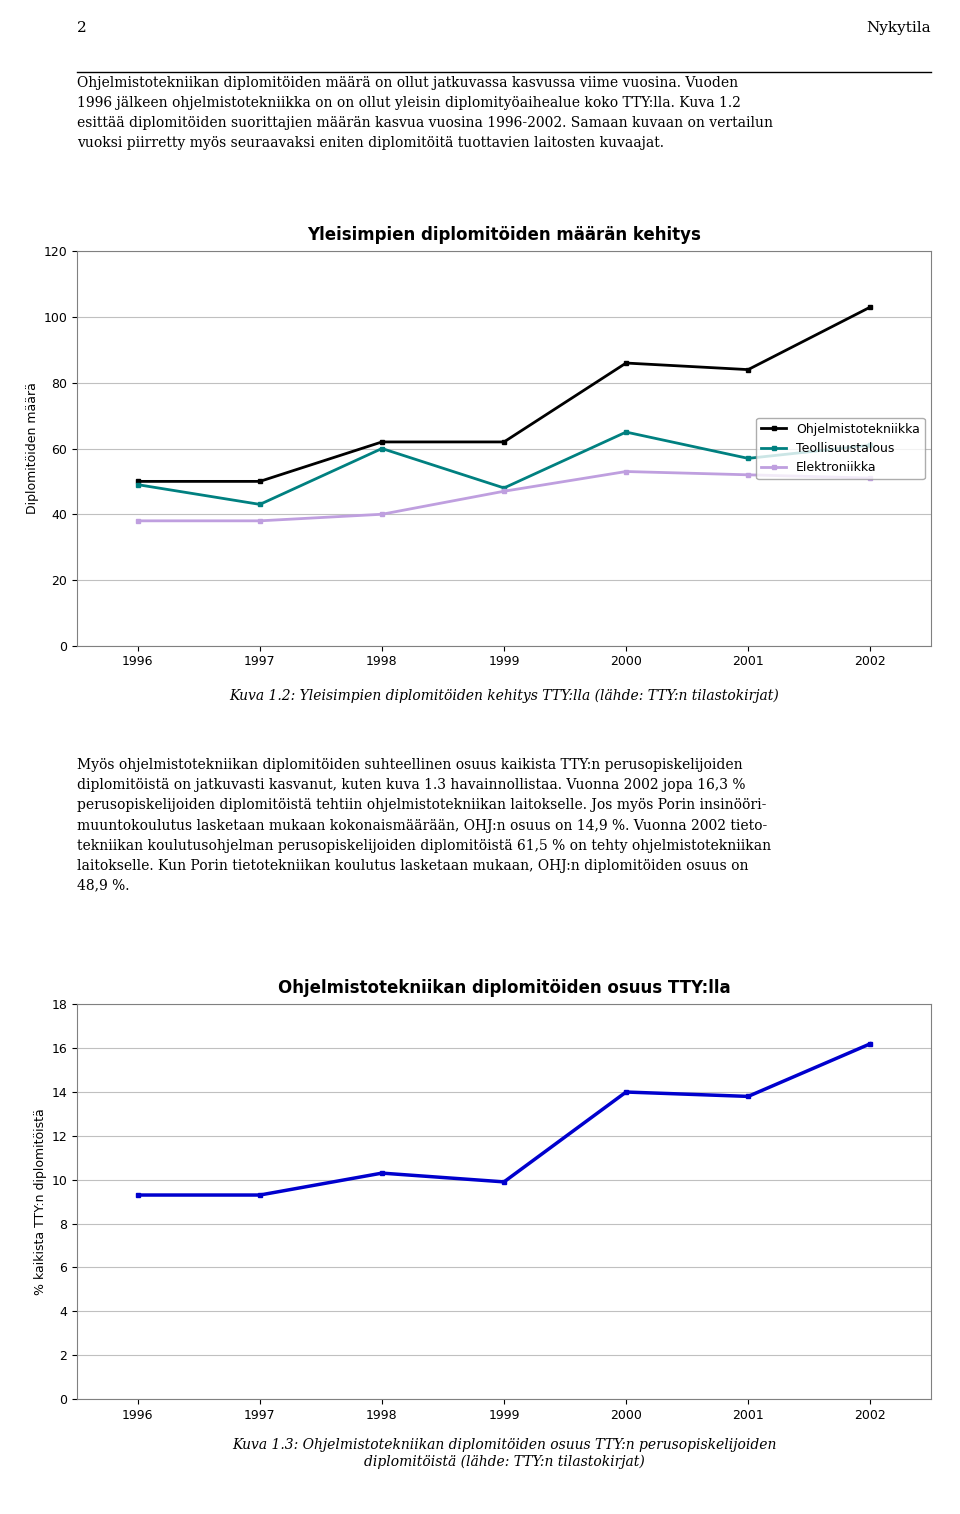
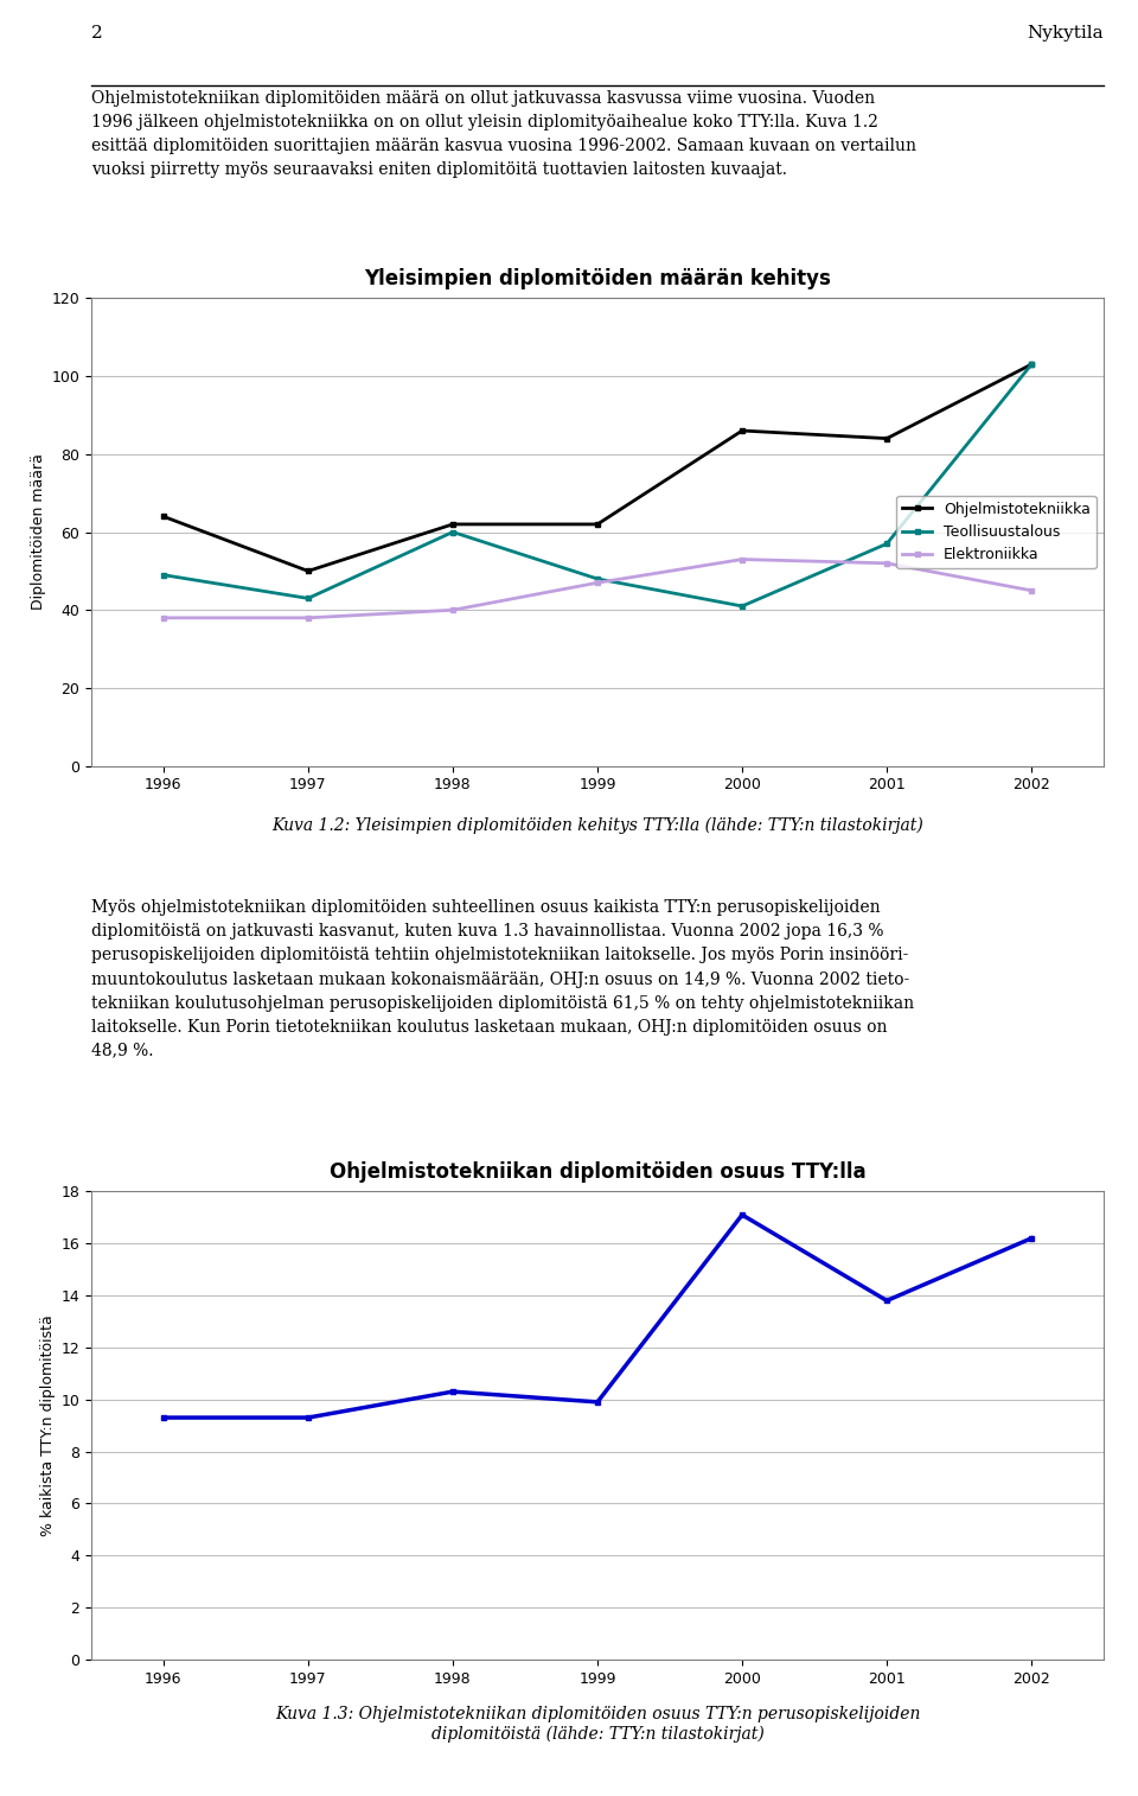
Yleisimpien diplomitöiden määrän kehitys/Ohjelmistotekniikka/1996: 50 -> 64
Yleisimpien diplomitöiden määrän kehitys/Teollisuustalous/2000: 65 -> 41
Yleisimpien diplomitöiden määrän kehitys/Teollisuustalous/2002: 61 -> 103
Yleisimpien diplomitöiden määrän kehitys/Elektroniikka/2002: 51 -> 45
Ohjelmistotekniikan diplomitöiden osuus TTY:lla/2000: 14.0 -> 17.1
